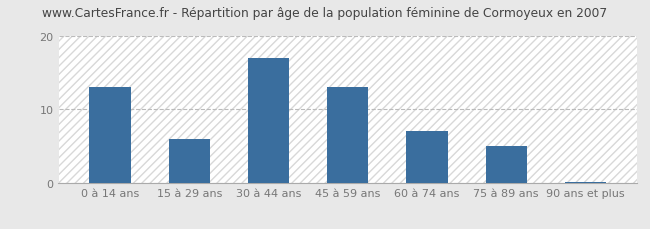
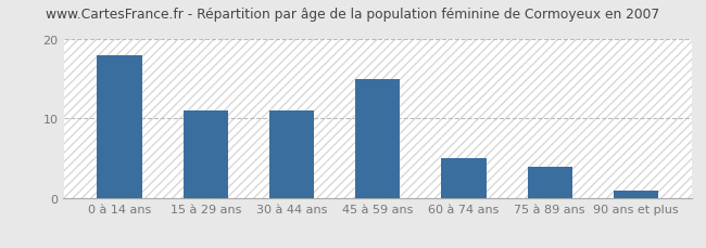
0 à 14 ans: 13.0 -> 18.0
15 à 29 ans: 6.0 -> 11.0
30 à 44 ans: 17.0 -> 11.0
45 à 59 ans: 13.0 -> 15.0
60 à 74 ans: 7.0 -> 5.0
75 à 89 ans: 5.0 -> 4.0
90 ans et plus: 0.2 -> 1.0
